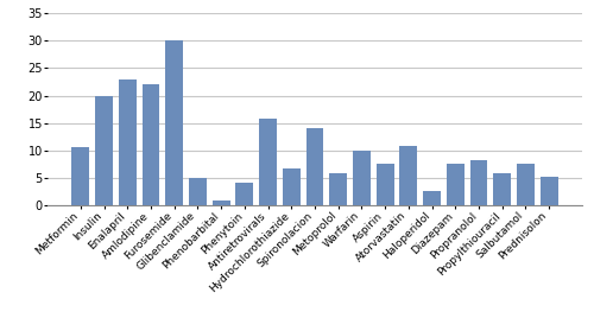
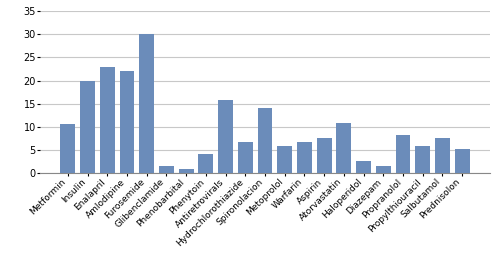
Glibenclamide: 5.0 -> 1.6
Warfarin: 10.0 -> 6.6
Diazepam: 7.5 -> 1.6
